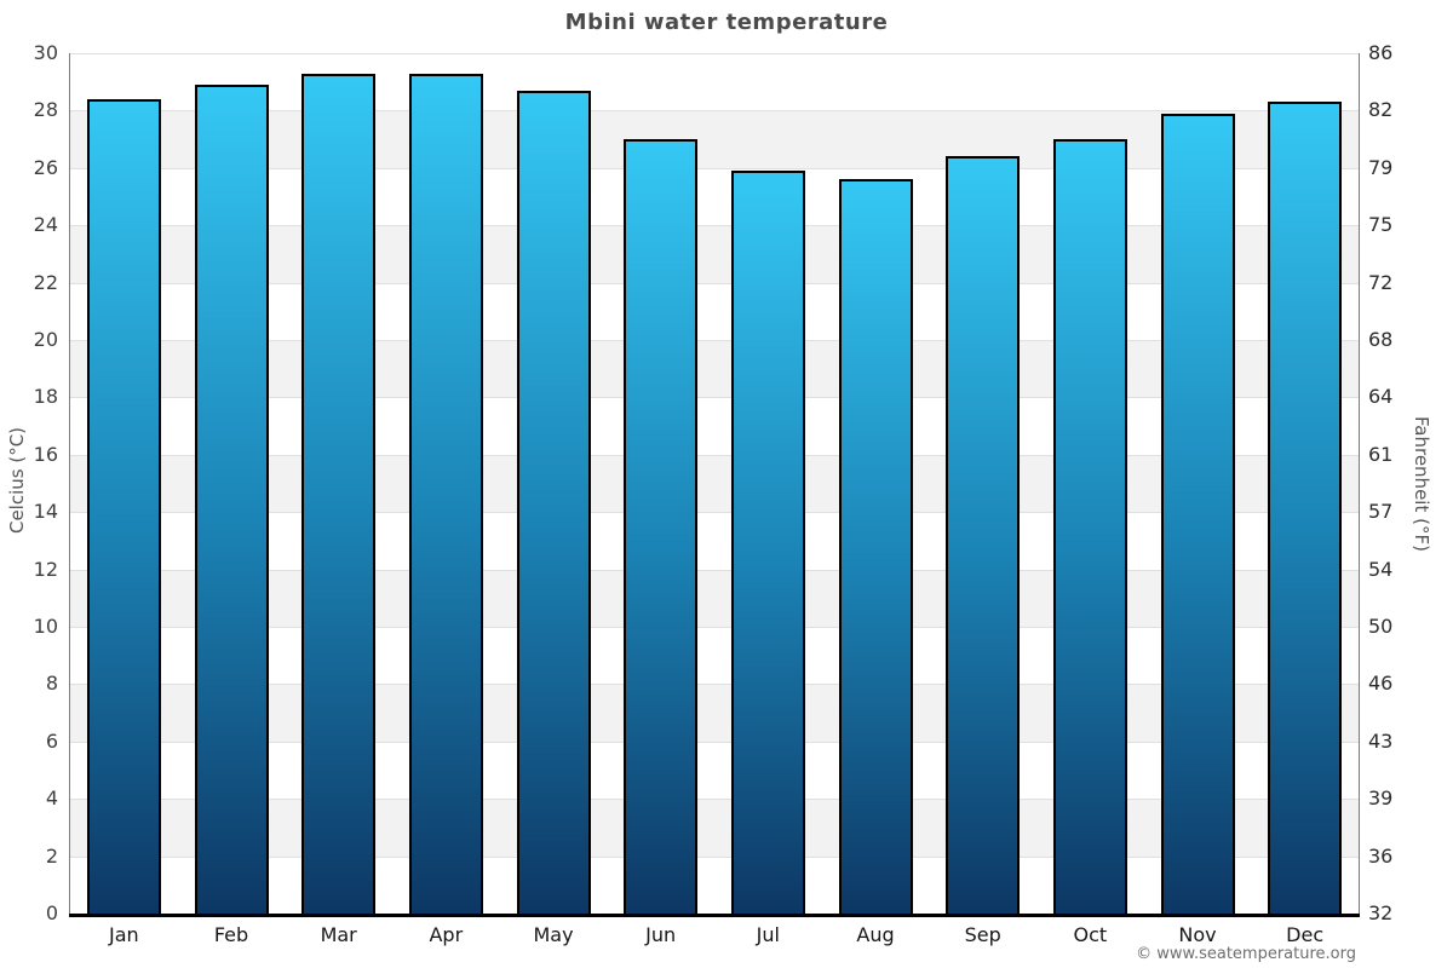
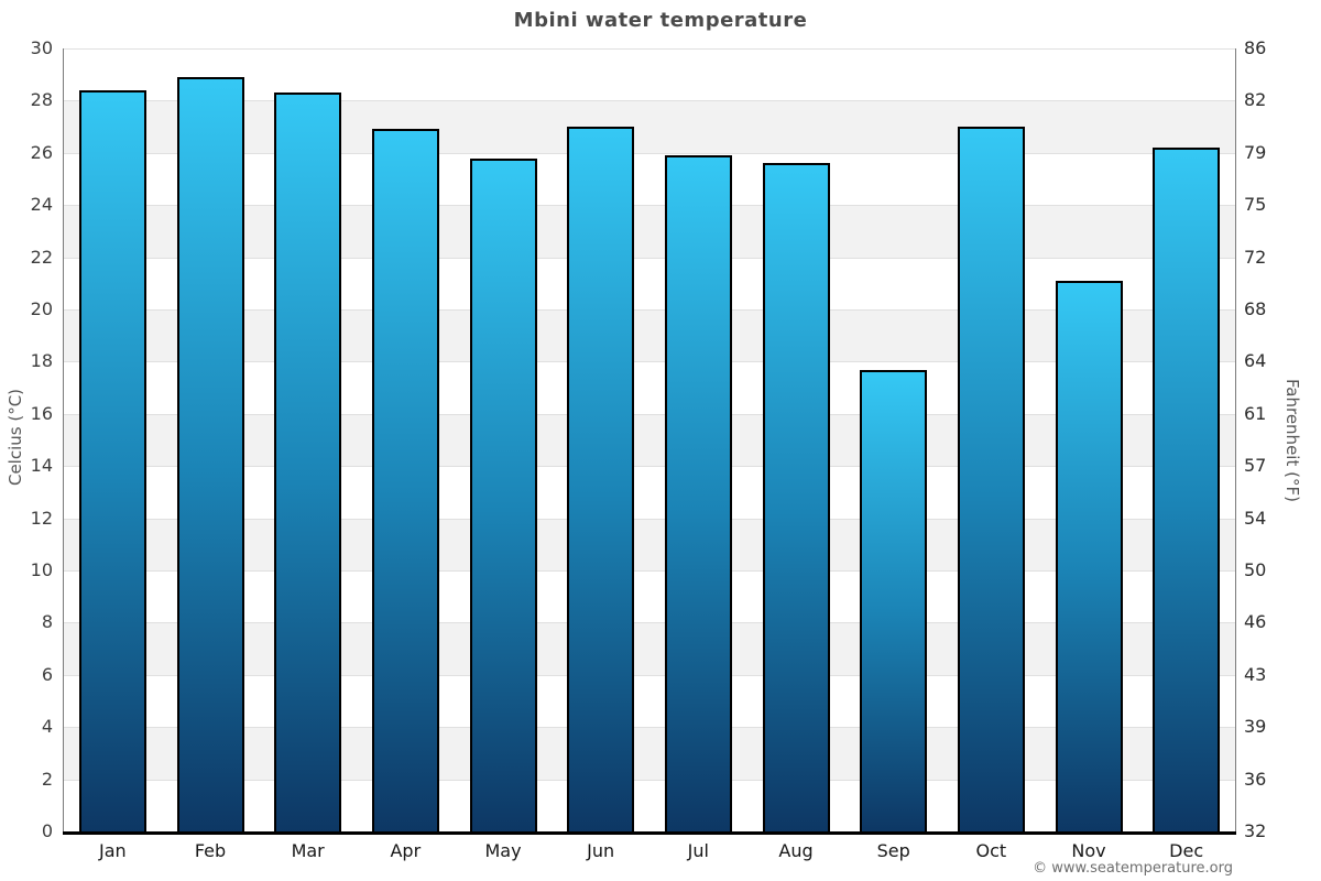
Mar: 29.3 -> 28.3
Apr: 29.3 -> 26.9
May: 28.7 -> 25.8
Sep: 26.4 -> 17.7
Nov: 27.9 -> 21.1
Dec: 28.3 -> 26.2
